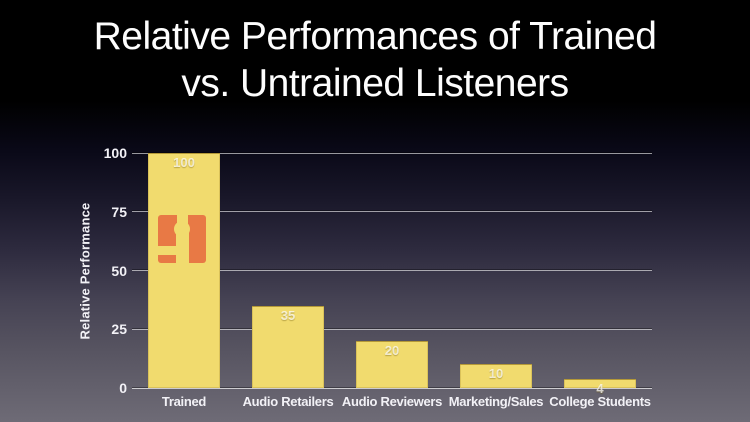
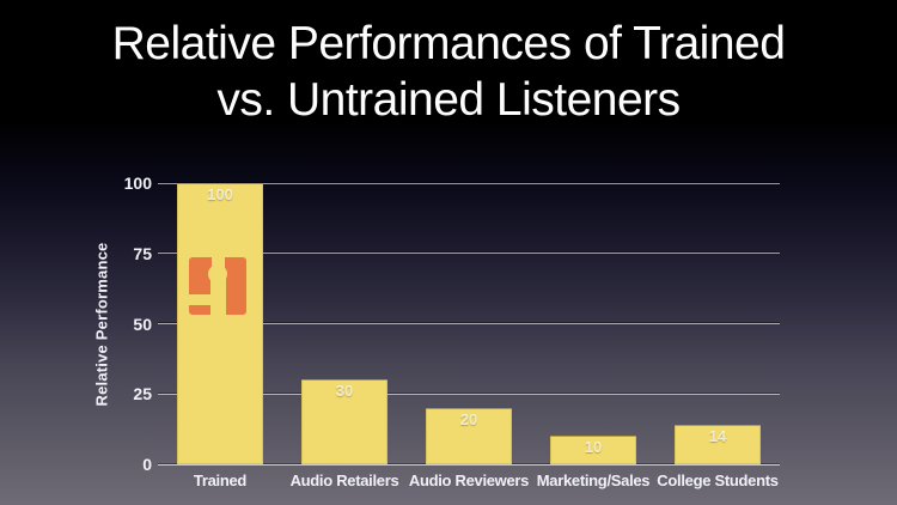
Audio Retailers: 35 -> 30
College Students: 4 -> 14
